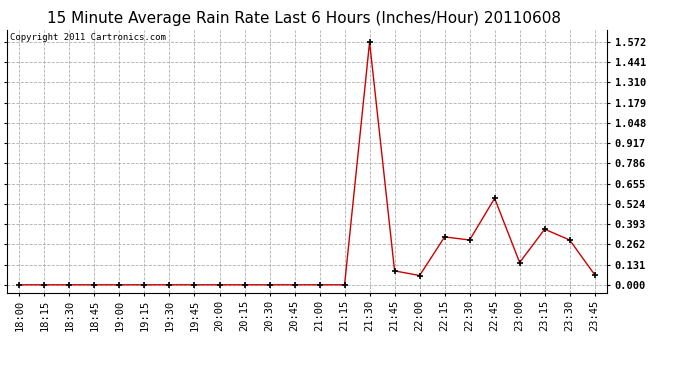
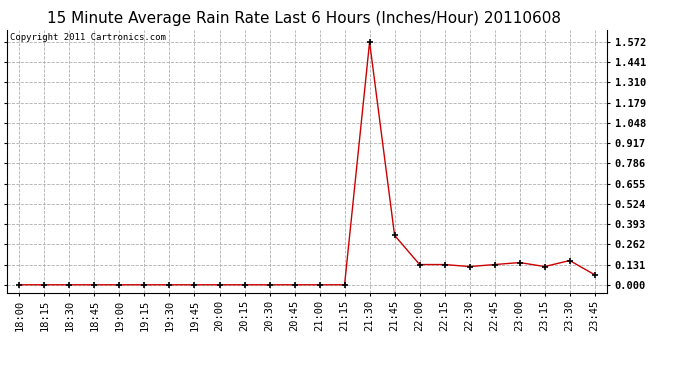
21:45: 0.09 -> 0.32
22:00: 0.06 -> 0.13
22:15: 0.31 -> 0.13
22:30: 0.29 -> 0.12
22:45: 0.56 -> 0.13
23:15: 0.36 -> 0.12
23:30: 0.29 -> 0.16
